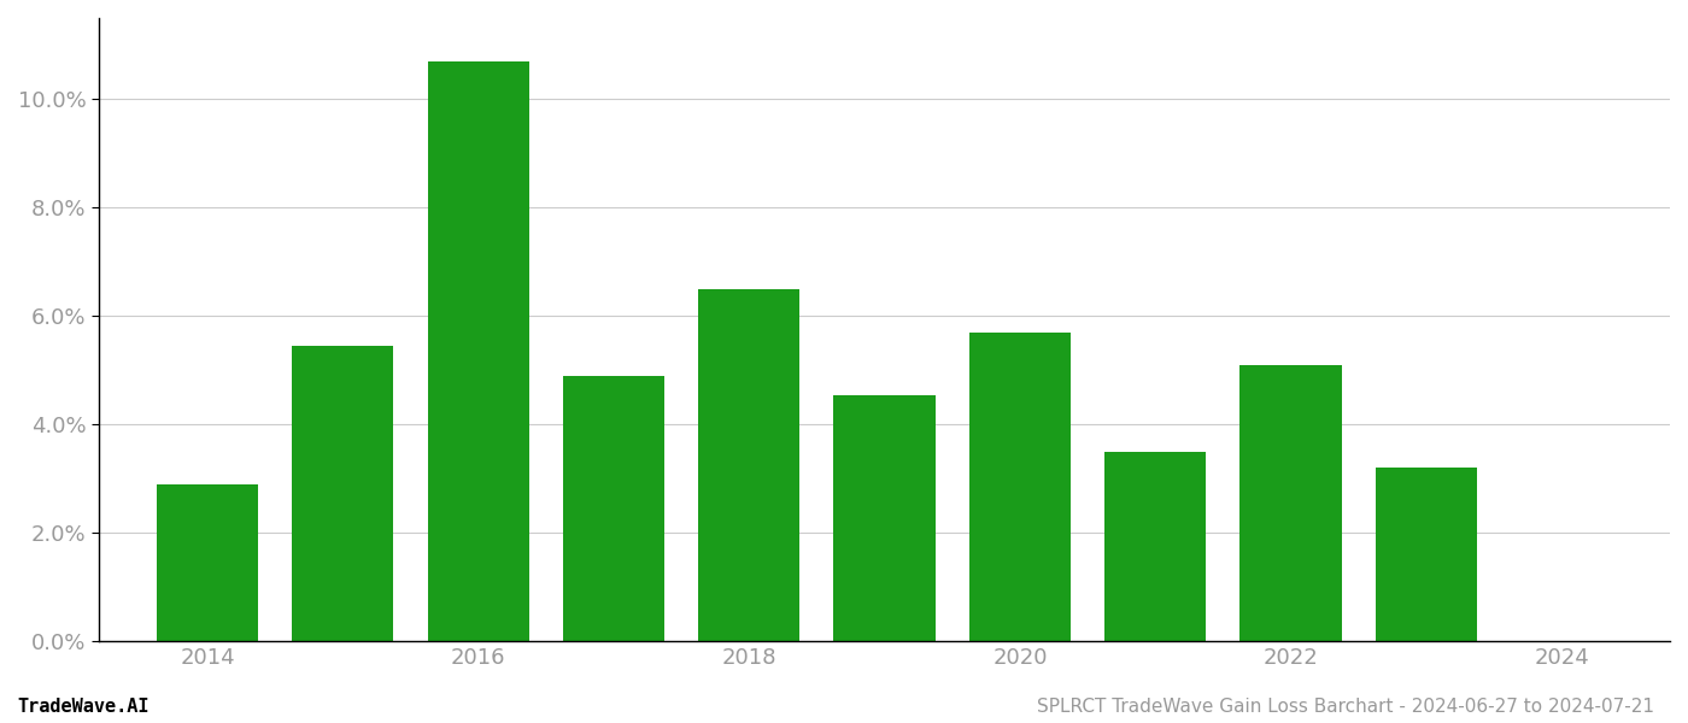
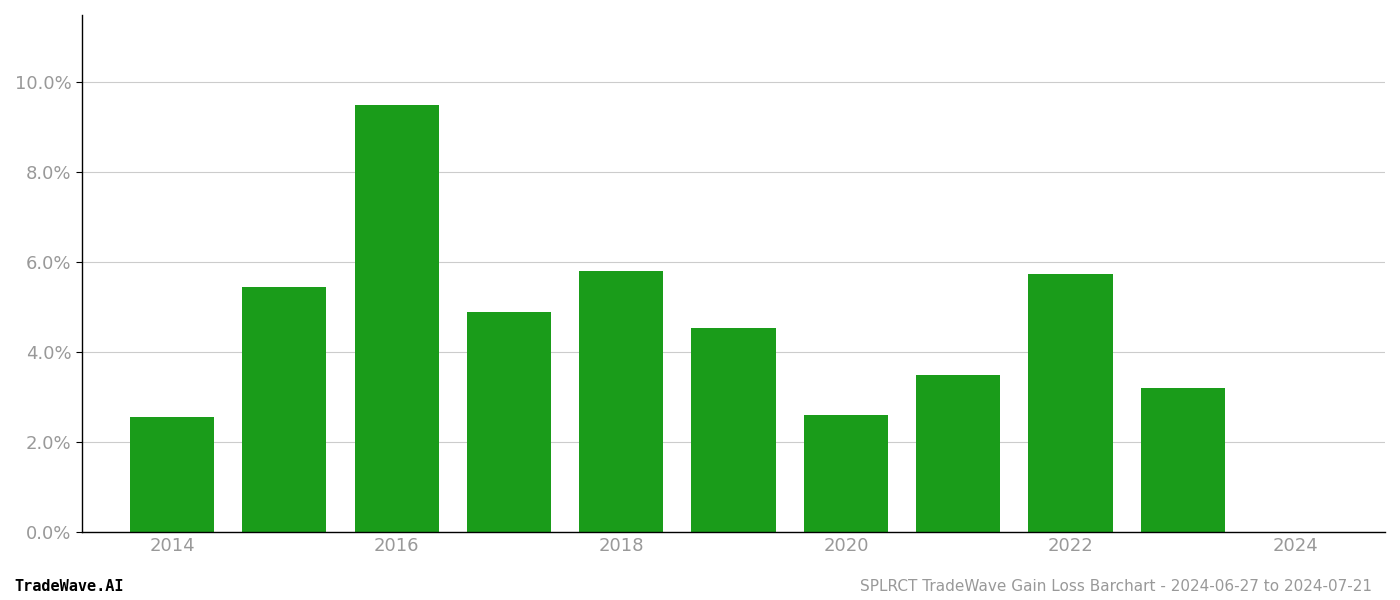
2014: 2.90% -> 2.55%
2016: 10.70% -> 9.50%
2018: 6.50% -> 5.80%
2020: 5.70% -> 2.60%
2022: 5.10% -> 5.75%
